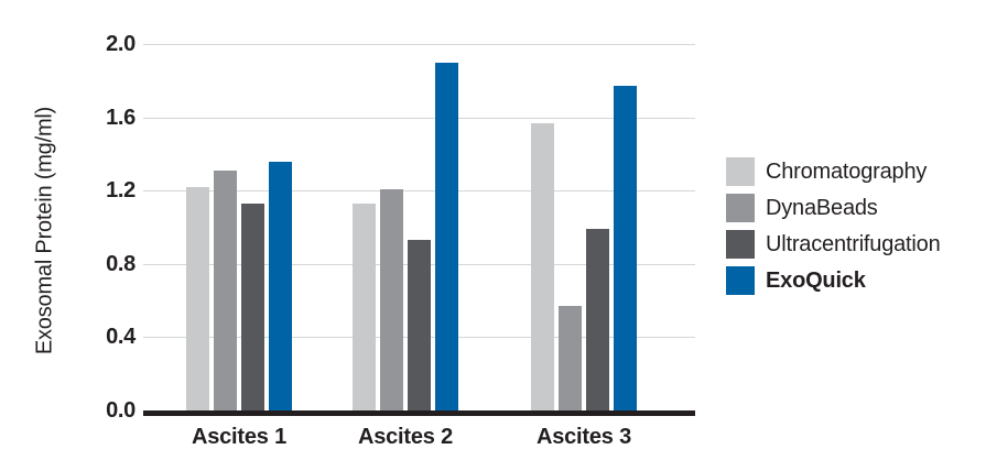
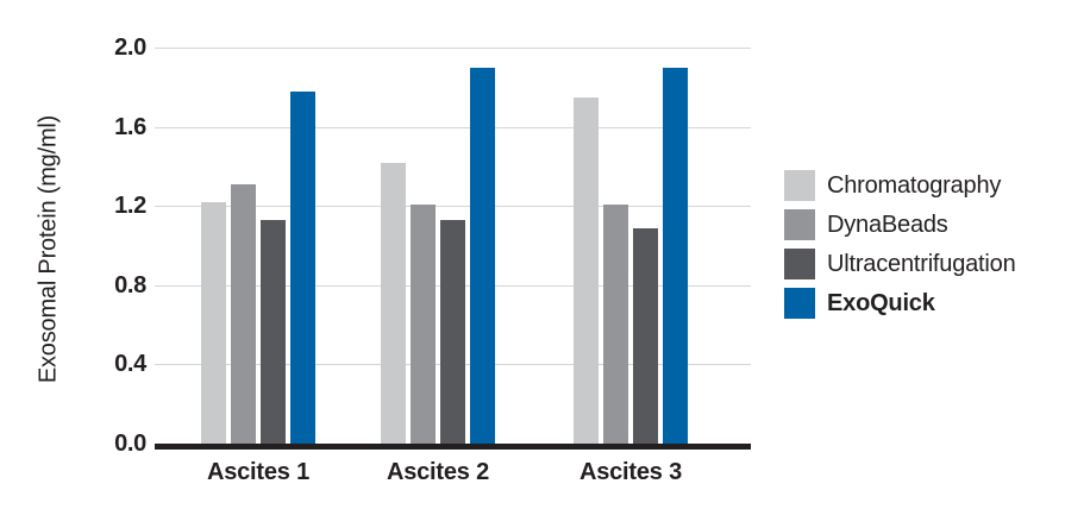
ExoQuick/Ascites 1: 1.36 -> 1.78
Chromatography/Ascites 2: 1.13 -> 1.42
Ultracentrifugation/Ascites 2: 0.93 -> 1.13
Chromatography/Ascites 3: 1.57 -> 1.75
DynaBeads/Ascites 3: 0.57 -> 1.21
Ultracentrifugation/Ascites 3: 0.99 -> 1.09
ExoQuick/Ascites 3: 1.77 -> 1.90
